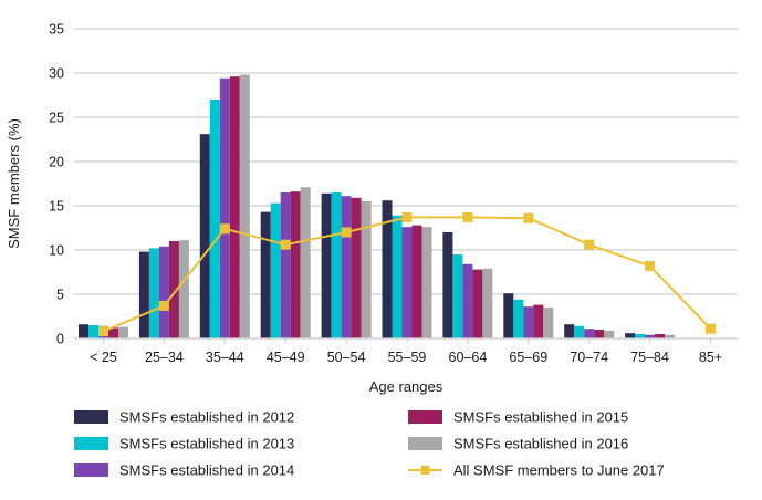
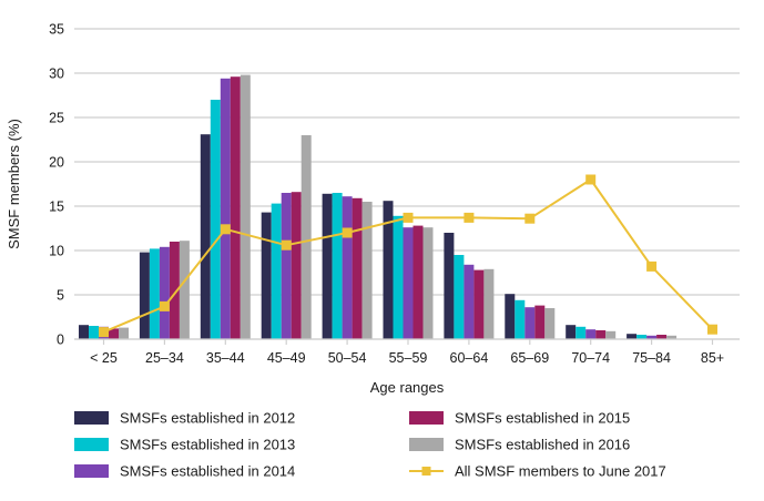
SMSFs established in 2016/45–49: 17 -> 23
All SMSF members to June 2017/70–74: 11 -> 18
